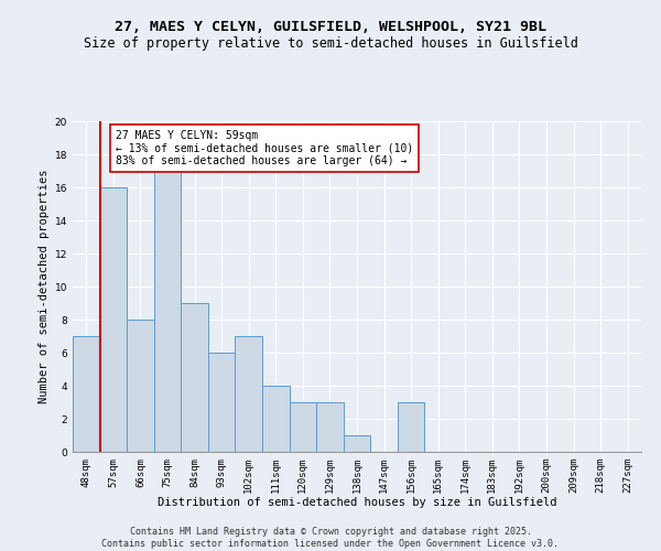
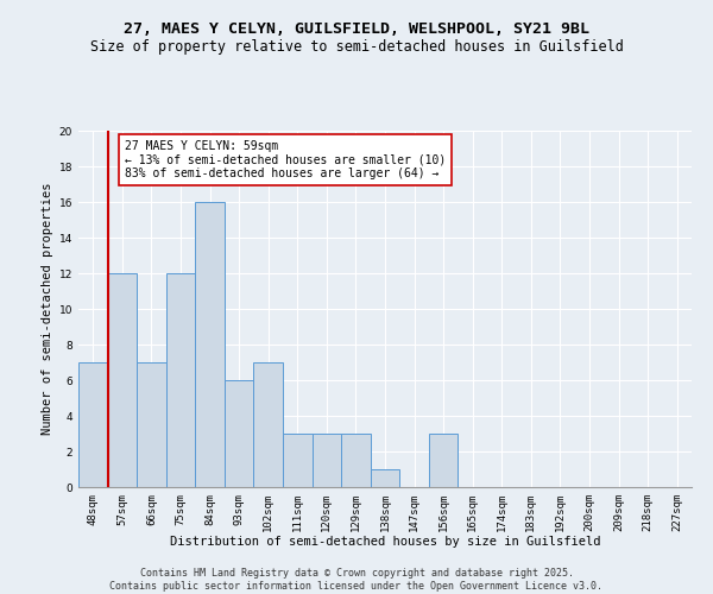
57sqm: 16 -> 12
66sqm: 8 -> 7
75sqm: 17 -> 12
84sqm: 9 -> 16
111sqm: 4 -> 3
